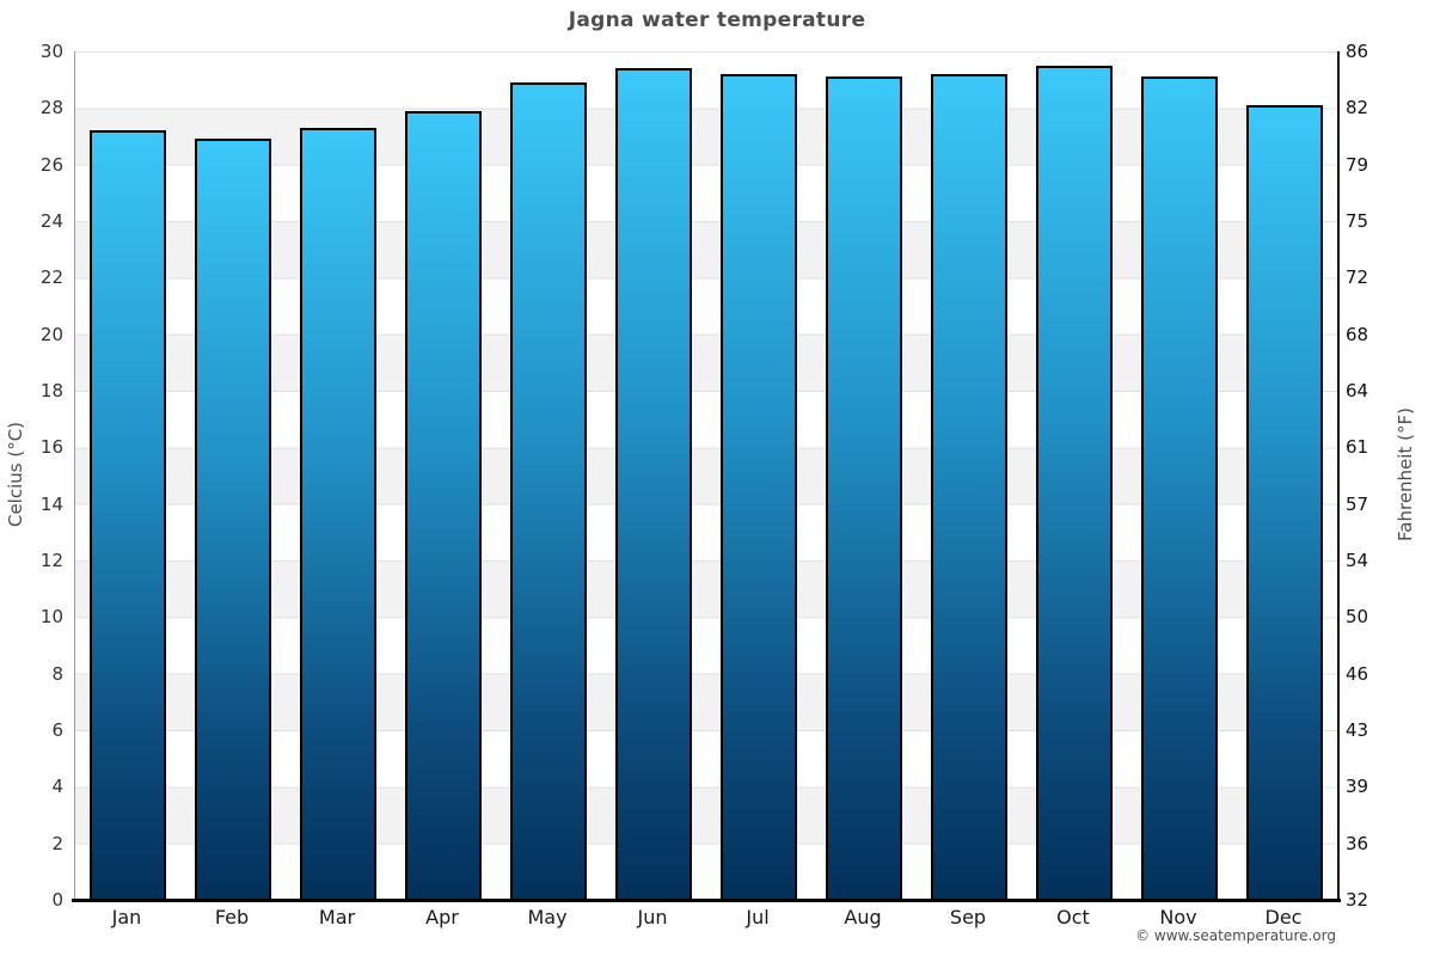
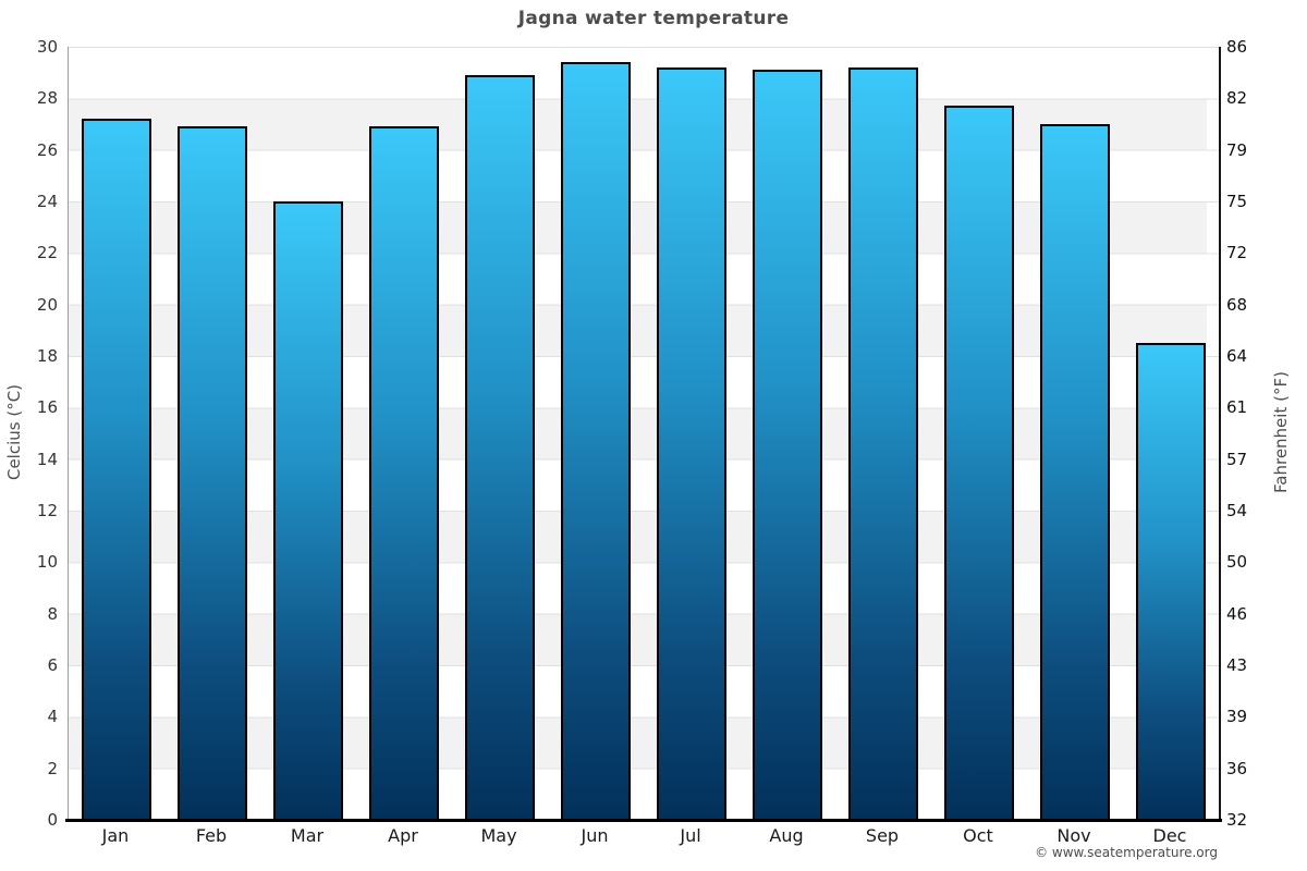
Mar: 27.3 -> 24.0
Apr: 27.9 -> 26.9
Oct: 29.5 -> 27.7
Nov: 29.1 -> 27.0
Dec: 28.1 -> 18.5
